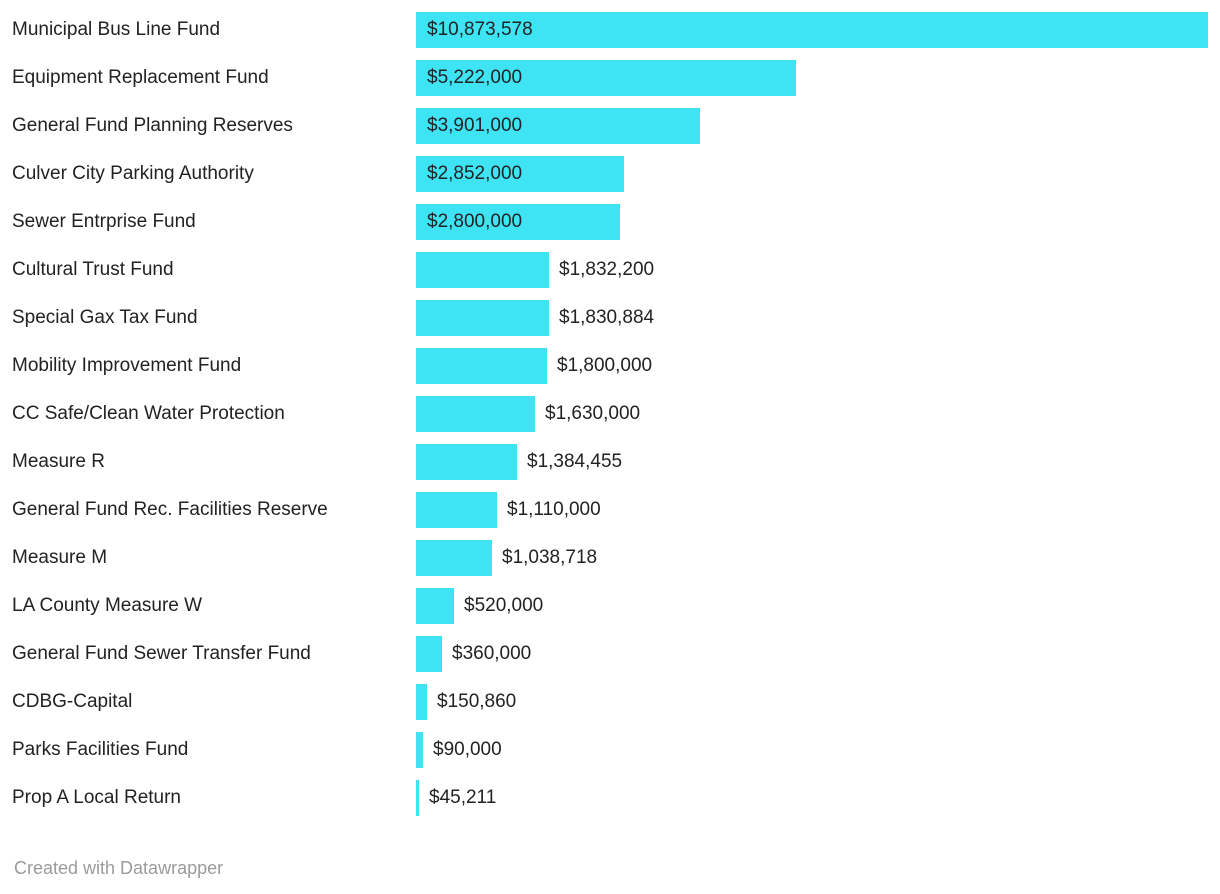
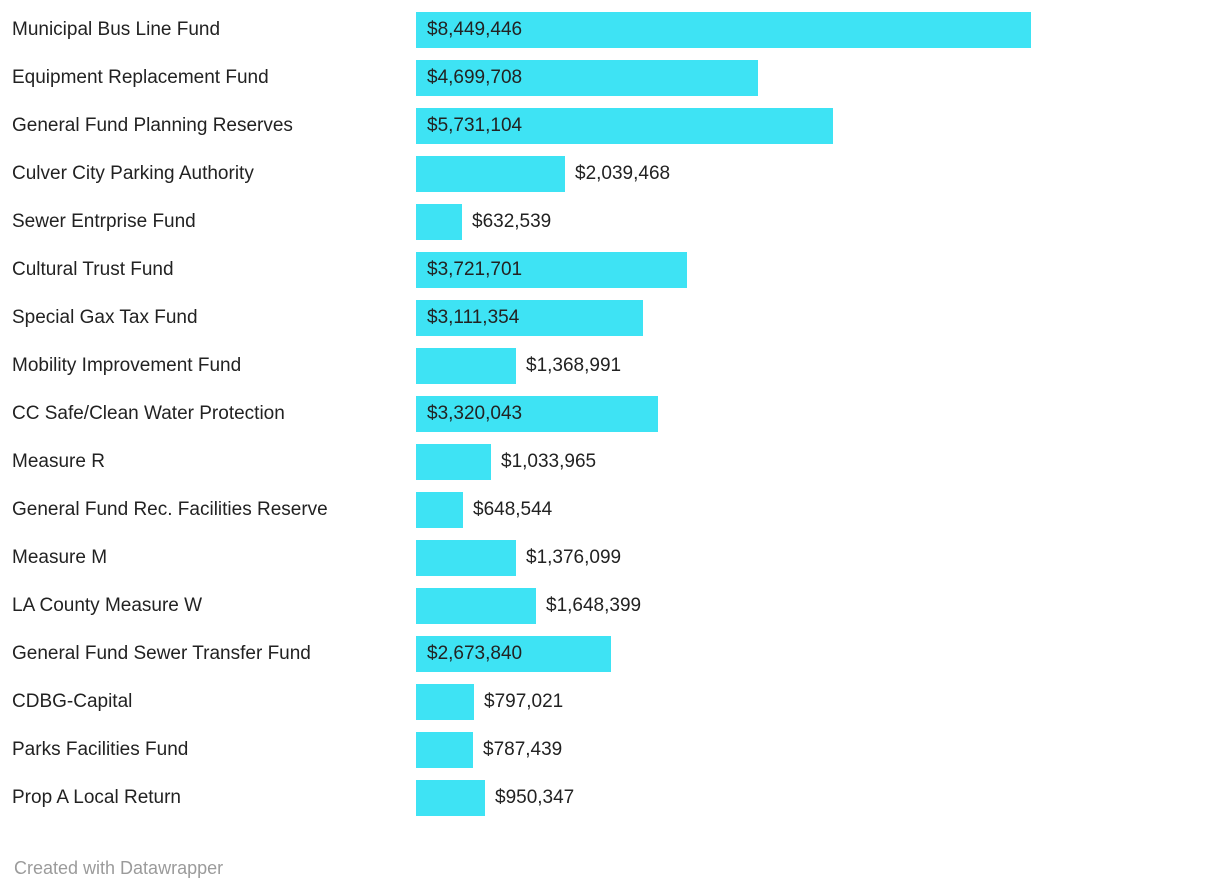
Municipal Bus Line Fund: $10,873,578 -> $8,449,446
Equipment Replacement Fund: $5,222,000 -> $4,699,708
General Fund Planning Reserves: $3,901,000 -> $5,731,104
Culver City Parking Authority: $2,852,000 -> $2,039,468
Sewer Entrprise Fund: $2,800,000 -> $632,539
Cultural Trust Fund: $1,832,200 -> $3,721,701
Special Gax Tax Fund: $1,830,884 -> $3,111,354
Mobility Improvement Fund: $1,800,000 -> $1,368,991
CC Safe/Clean Water Protection: $1,630,000 -> $3,320,043
Measure R: $1,384,455 -> $1,033,965
General Fund Rec. Facilities Reserve: $1,110,000 -> $648,544
Measure M: $1,038,718 -> $1,376,099
LA County Measure W: $520,000 -> $1,648,399
General Fund Sewer Transfer Fund: $360,000 -> $2,673,840
CDBG-Capital: $150,860 -> $797,021
Parks Facilities Fund: $90,000 -> $787,439
Prop A Local Return: $45,211 -> $950,347
